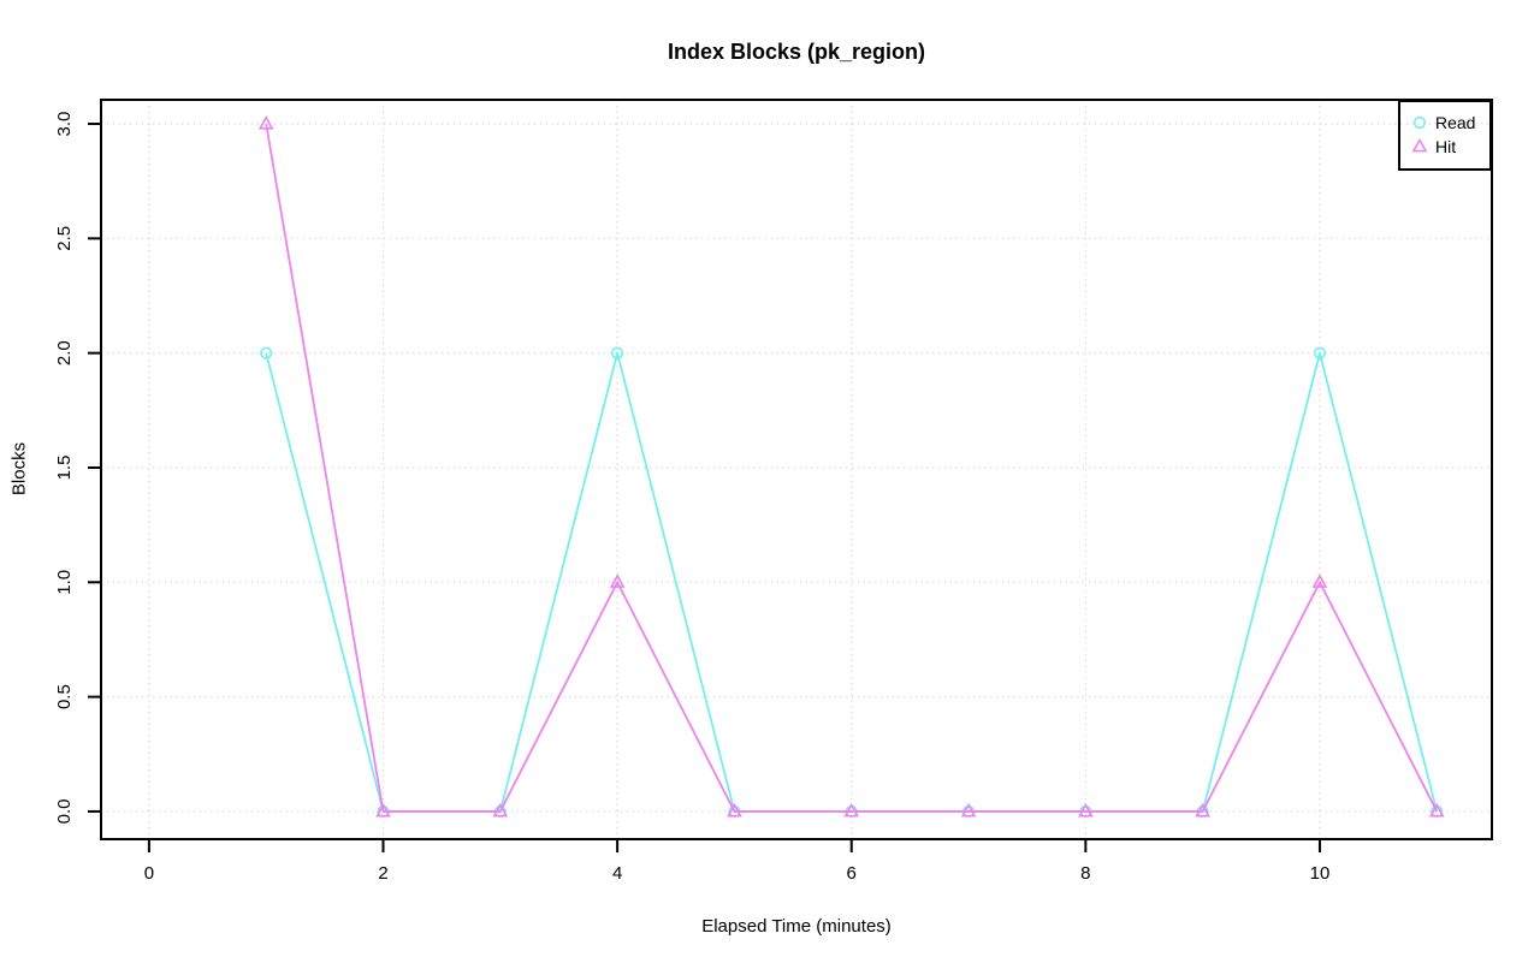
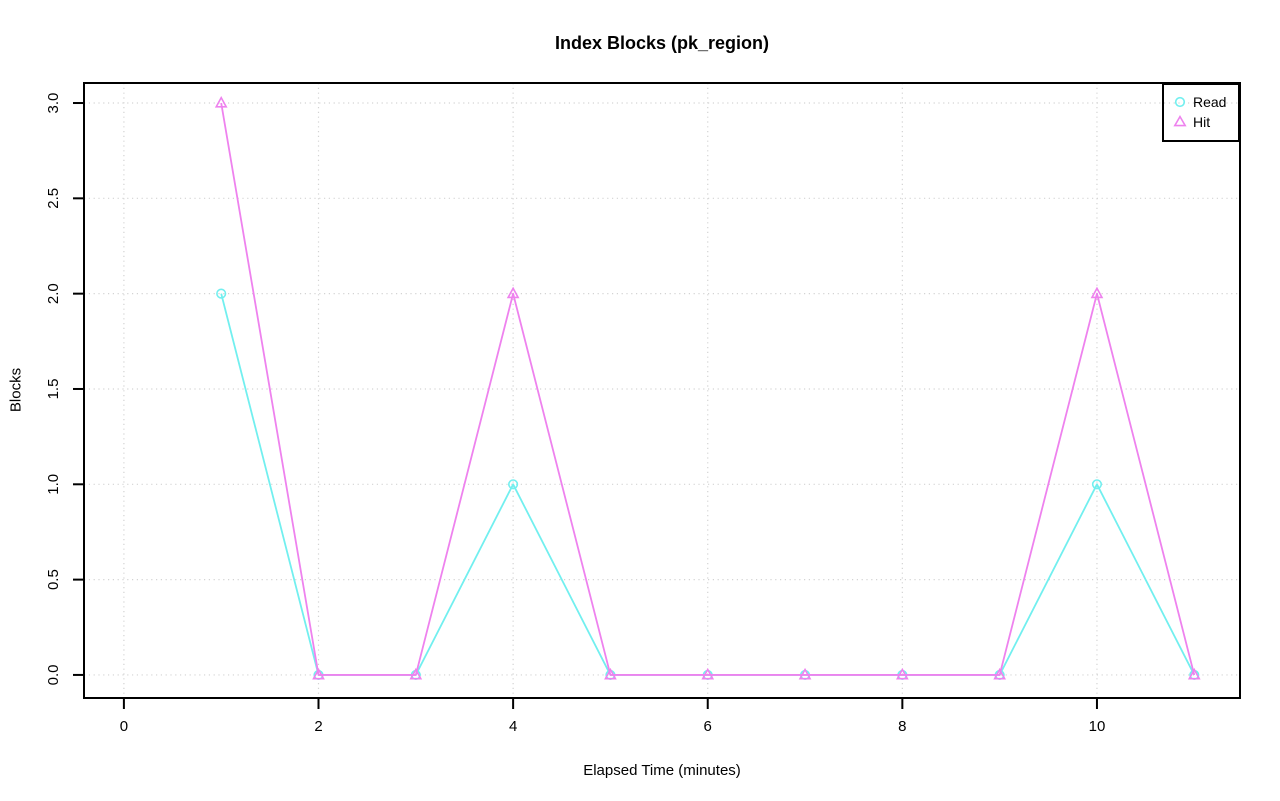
Read/4: 2 -> 1
Hit/4: 1 -> 2
Read/10: 2 -> 1
Hit/10: 1 -> 2
